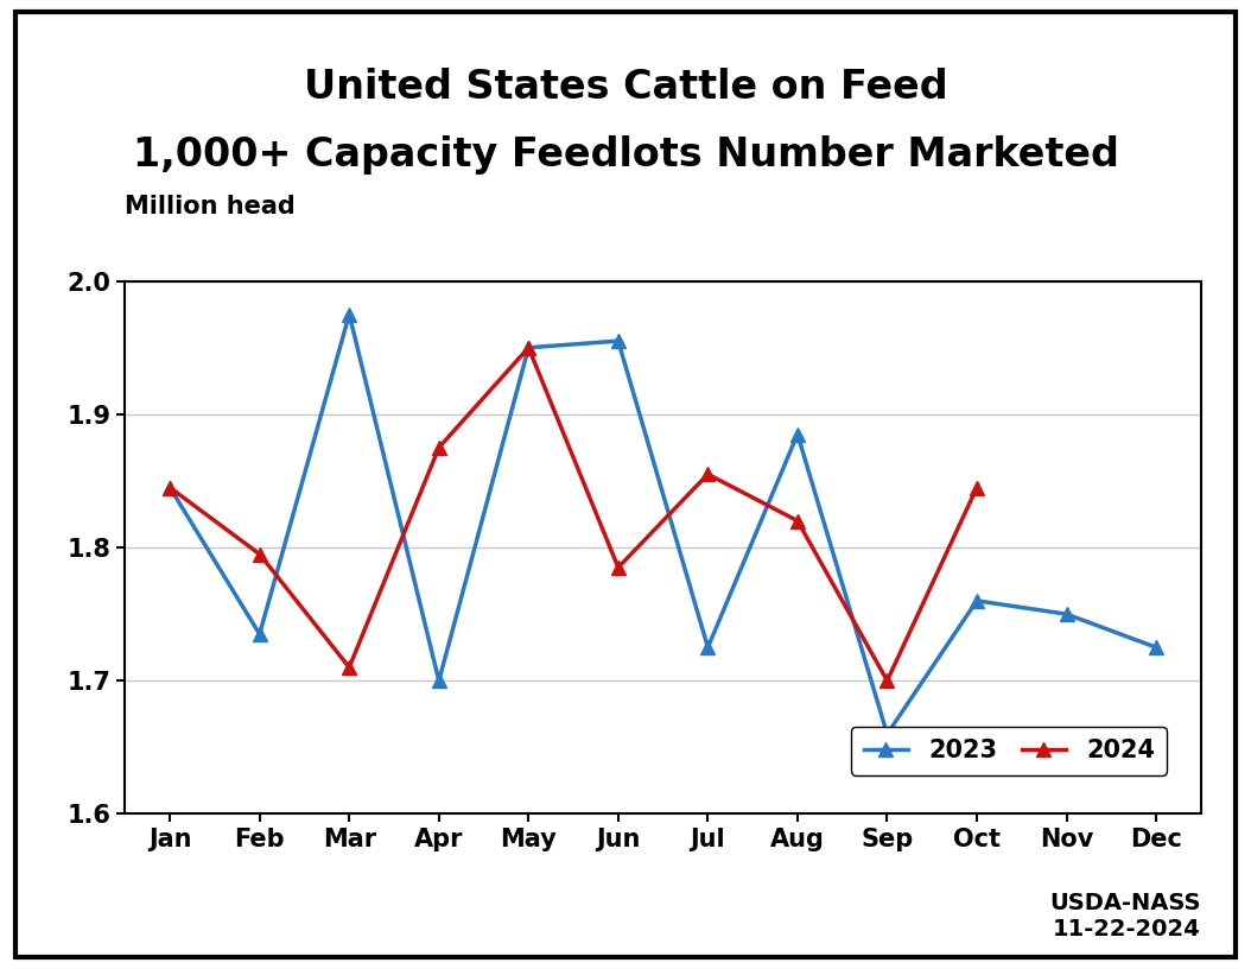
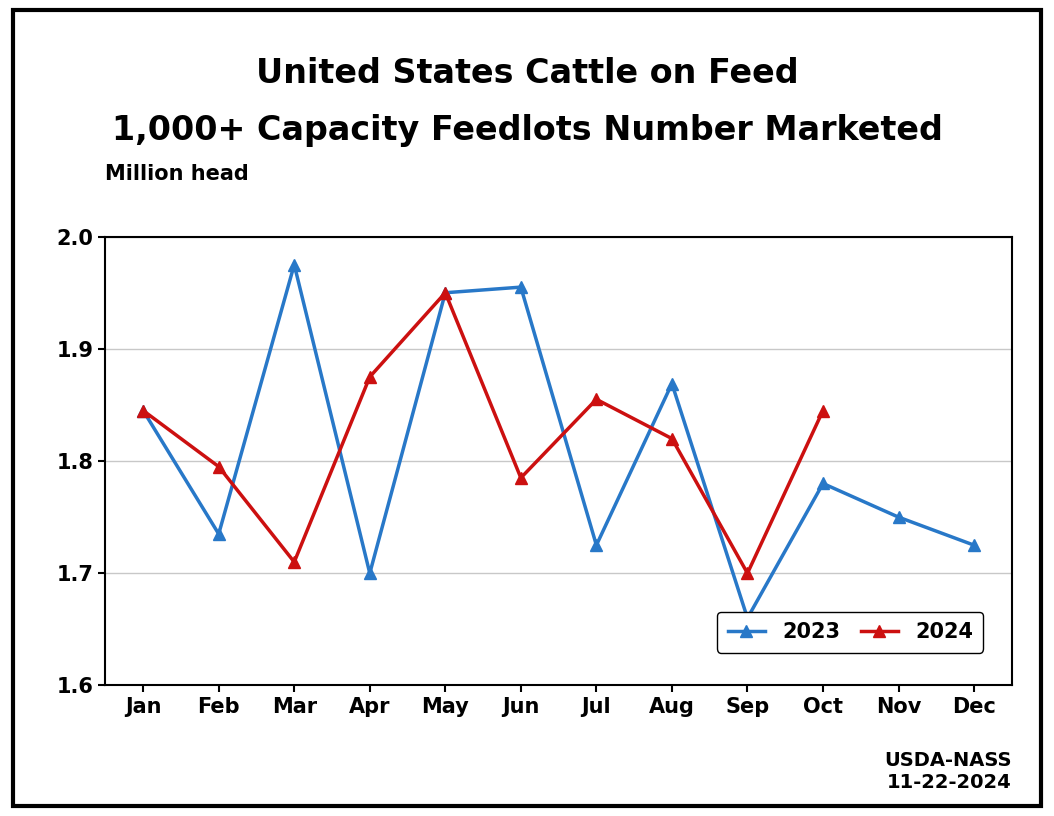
2023/Aug: 1.885 -> 1.869
2023/Oct: 1.760 -> 1.780
